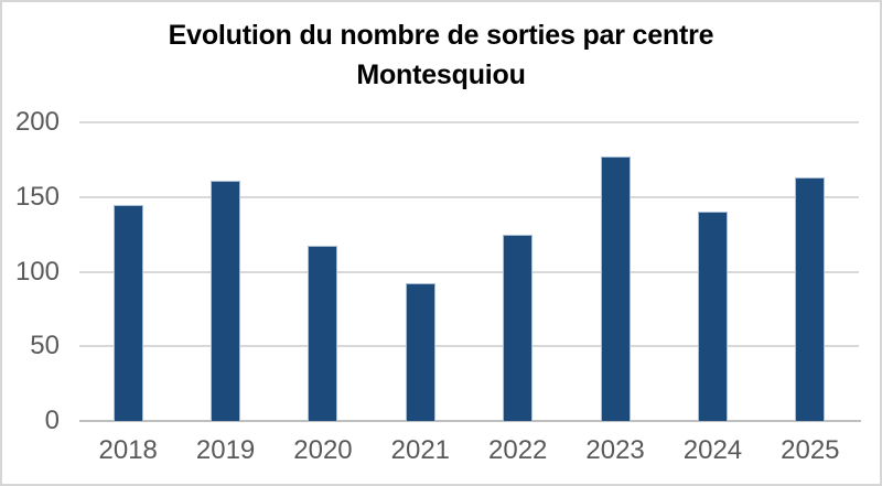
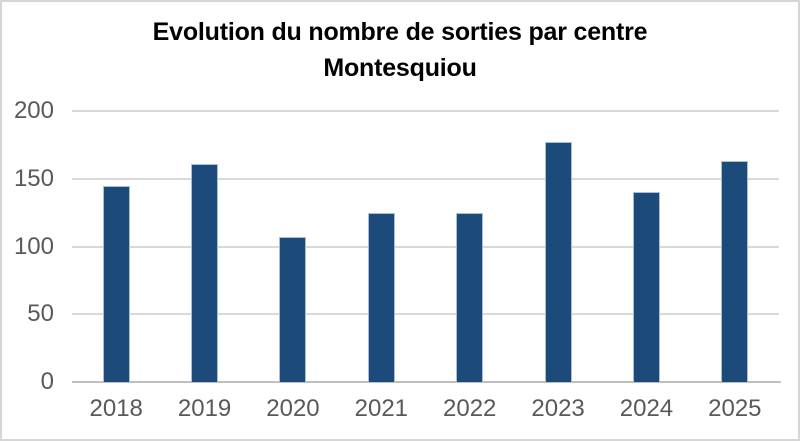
2020: 117 -> 107
2021: 92 -> 125
